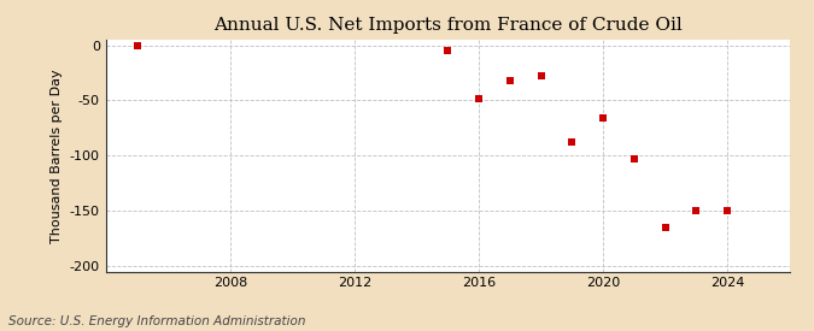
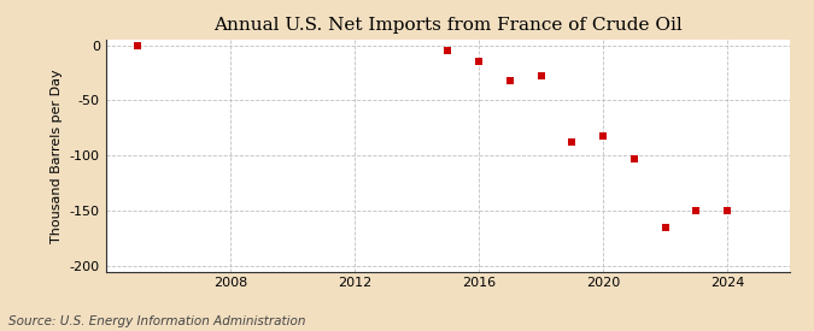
2016: -48 -> -15
2020: -66 -> -82
